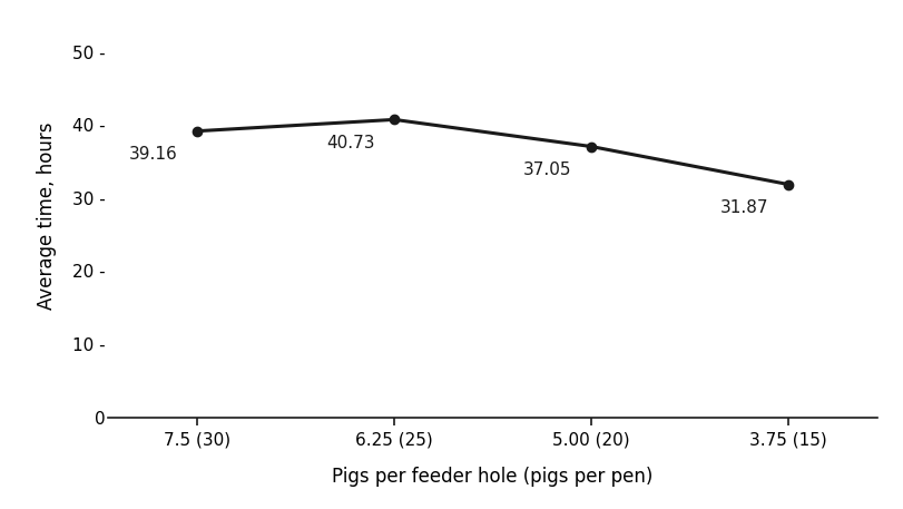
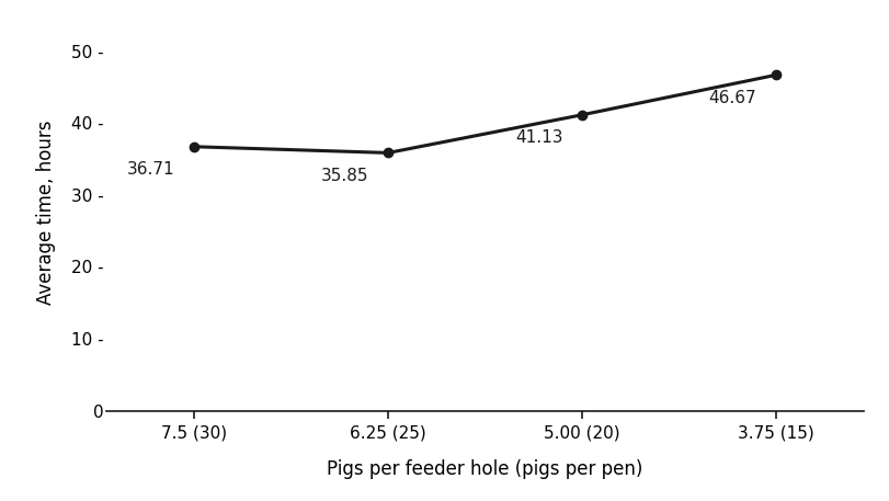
7.5 (30): 39.16 -> 36.71
6.25 (25): 40.73 -> 35.85
5.00 (20): 37.05 -> 41.13
3.75 (15): 31.87 -> 46.67
